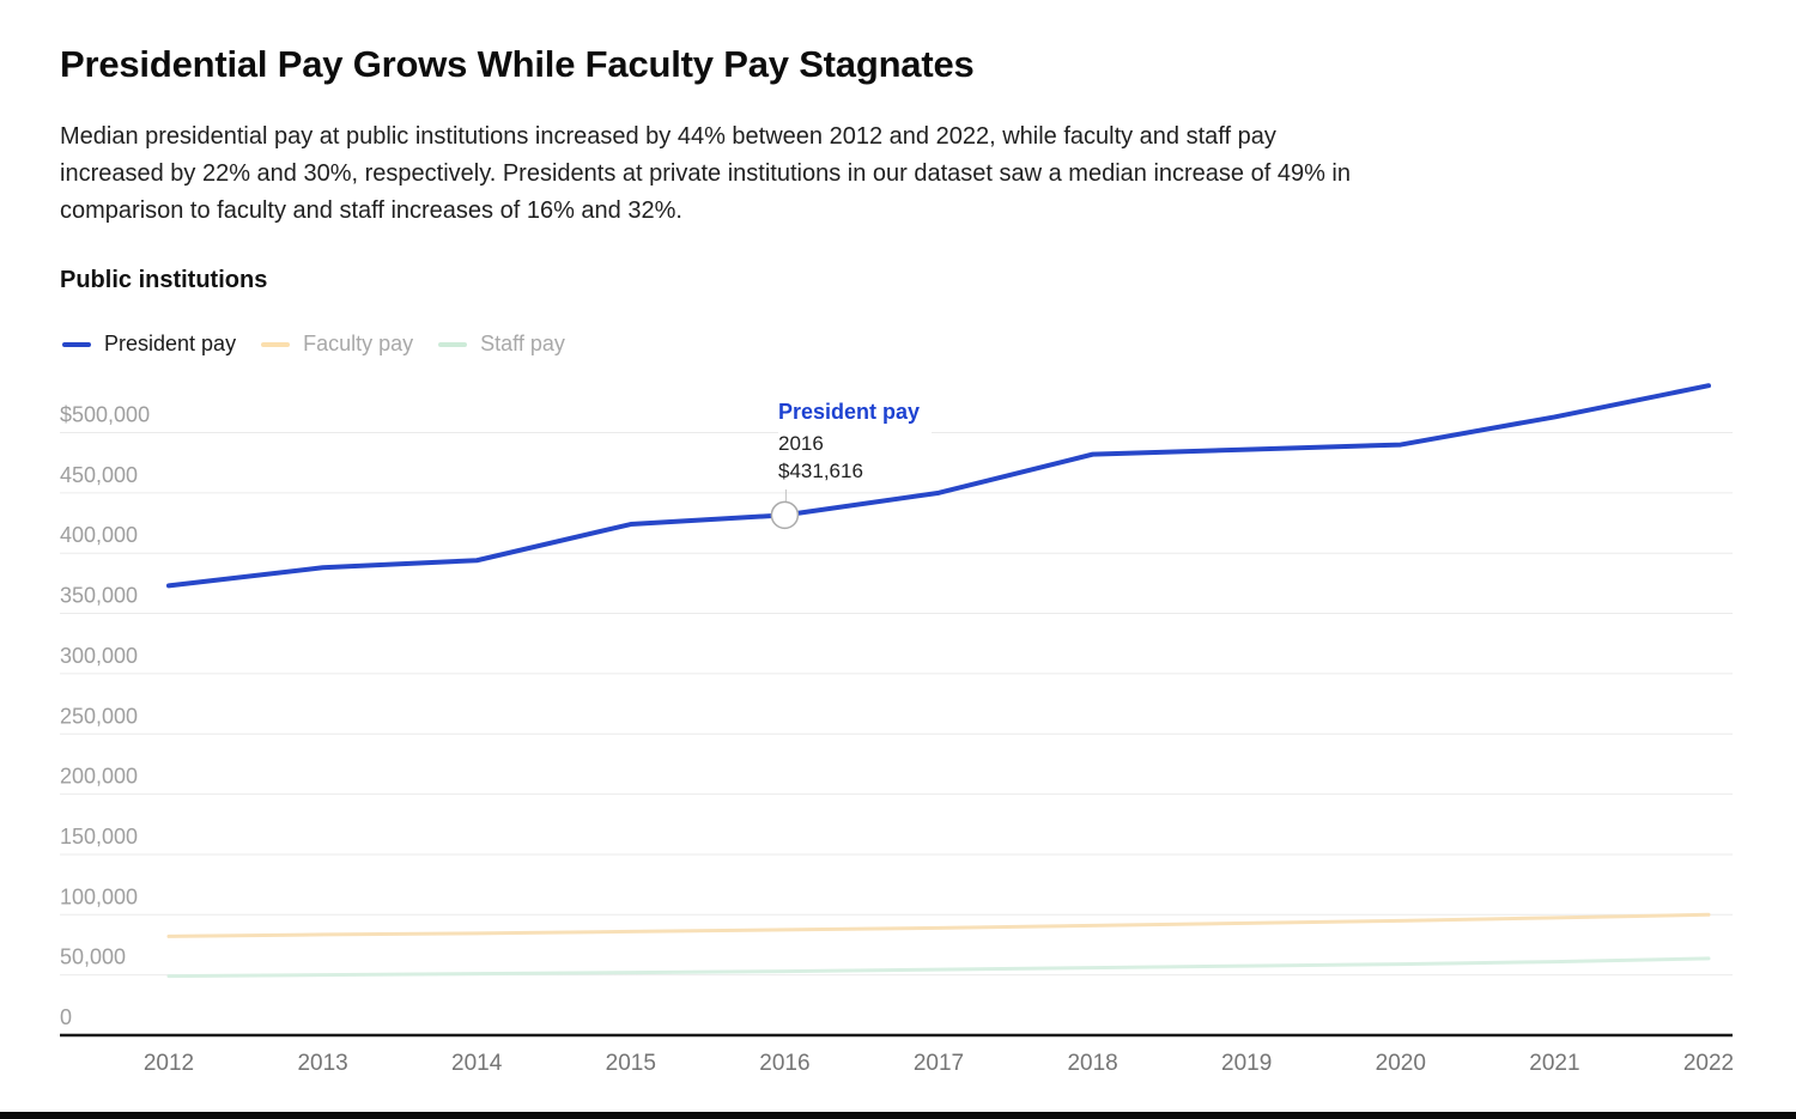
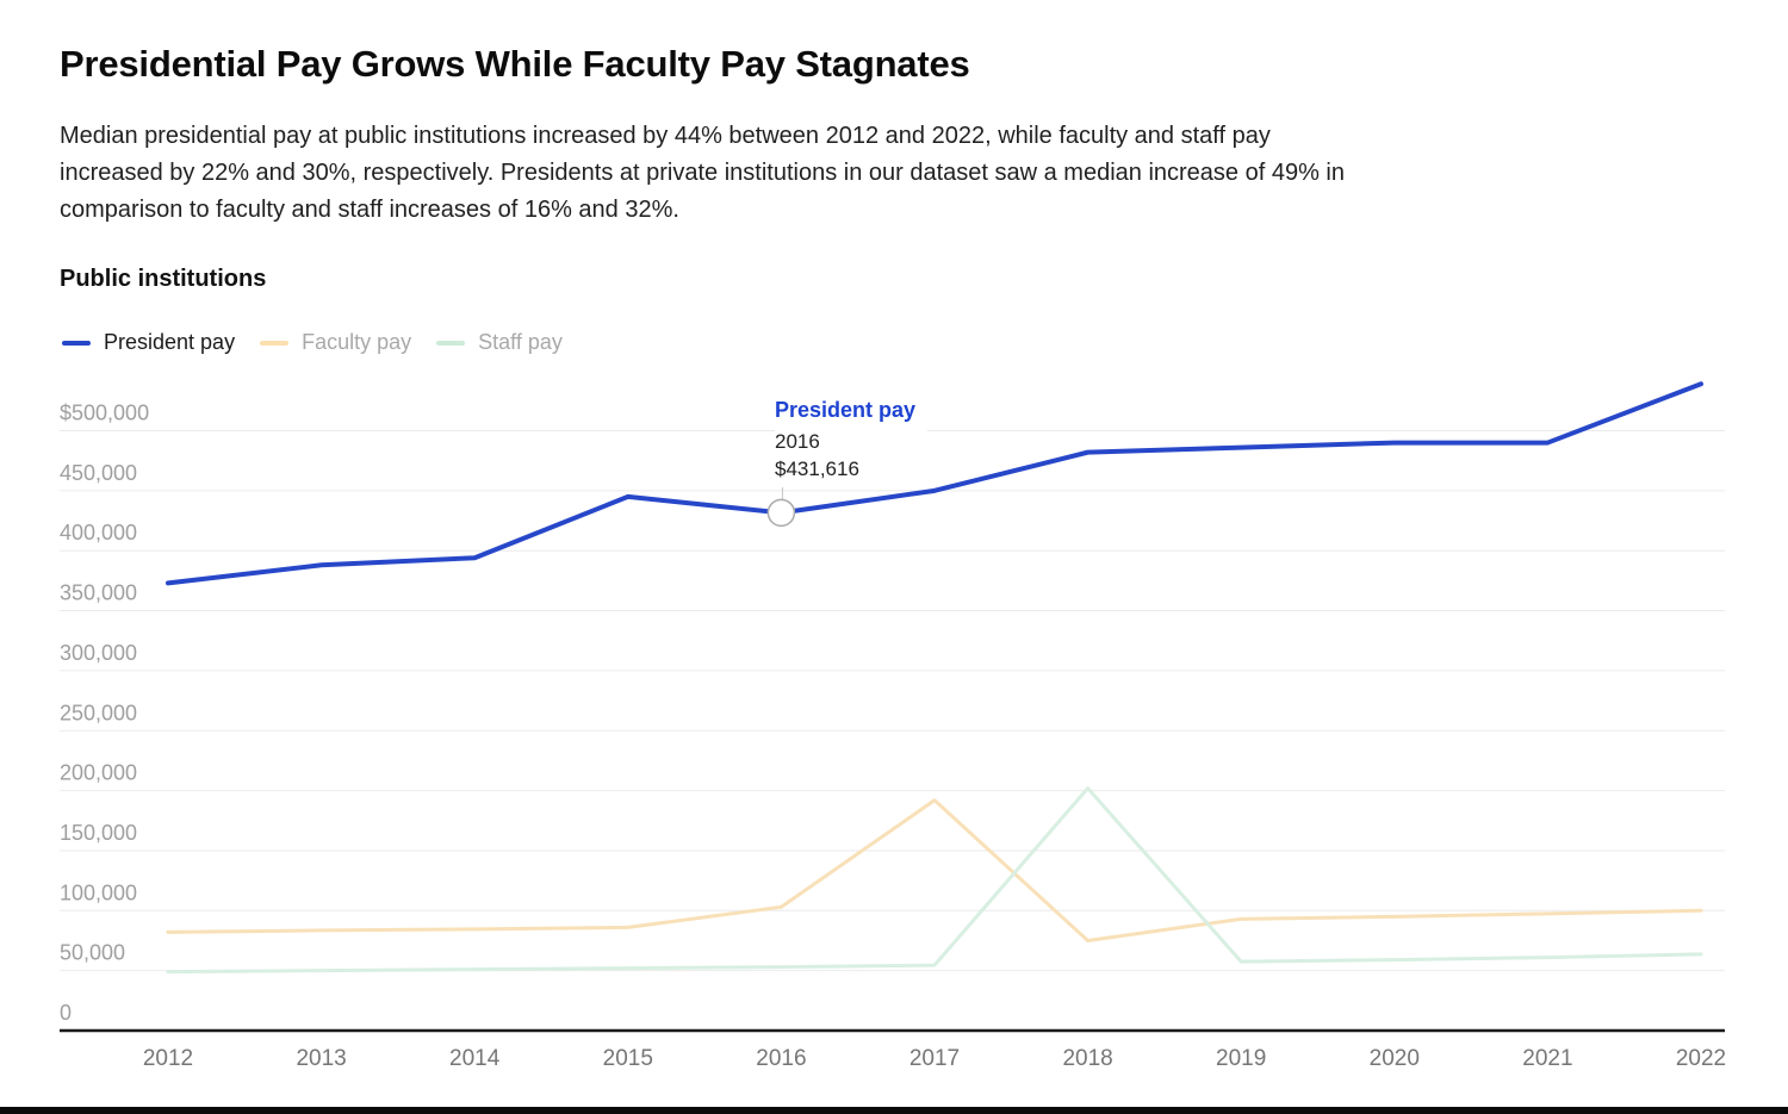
President pay/2015: $424000 -> $445000
Faculty pay/2016: $88000 -> $103000
Faculty pay/2017: $89000 -> $192000
Faculty pay/2018: $91000 -> $75000
Staff pay/2018: $56000 -> $202000
President pay/2021: $513000 -> $490000
